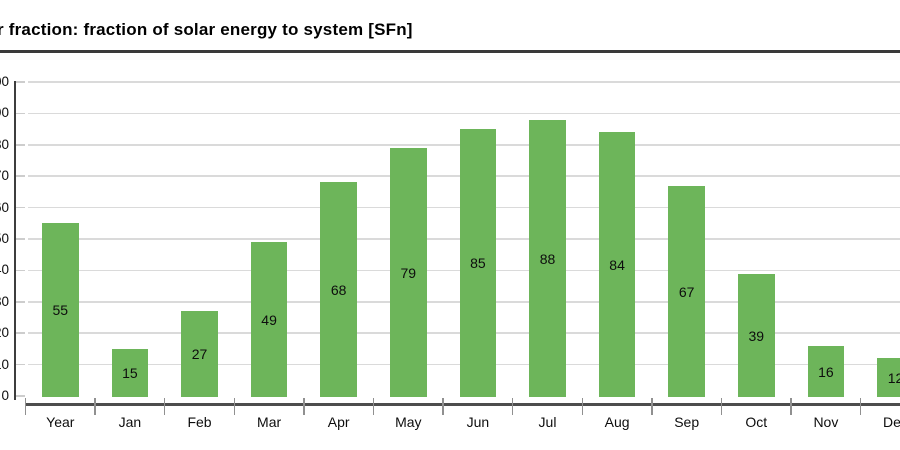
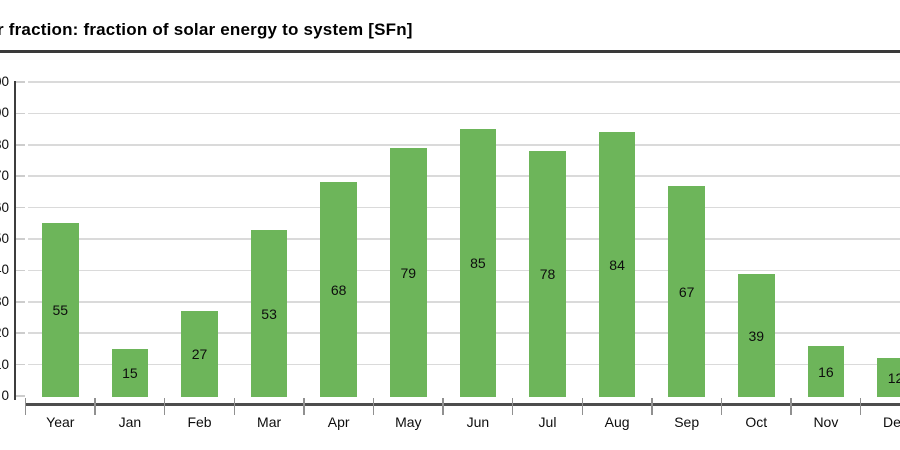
Mar: 49 -> 53
Jul: 88 -> 78
